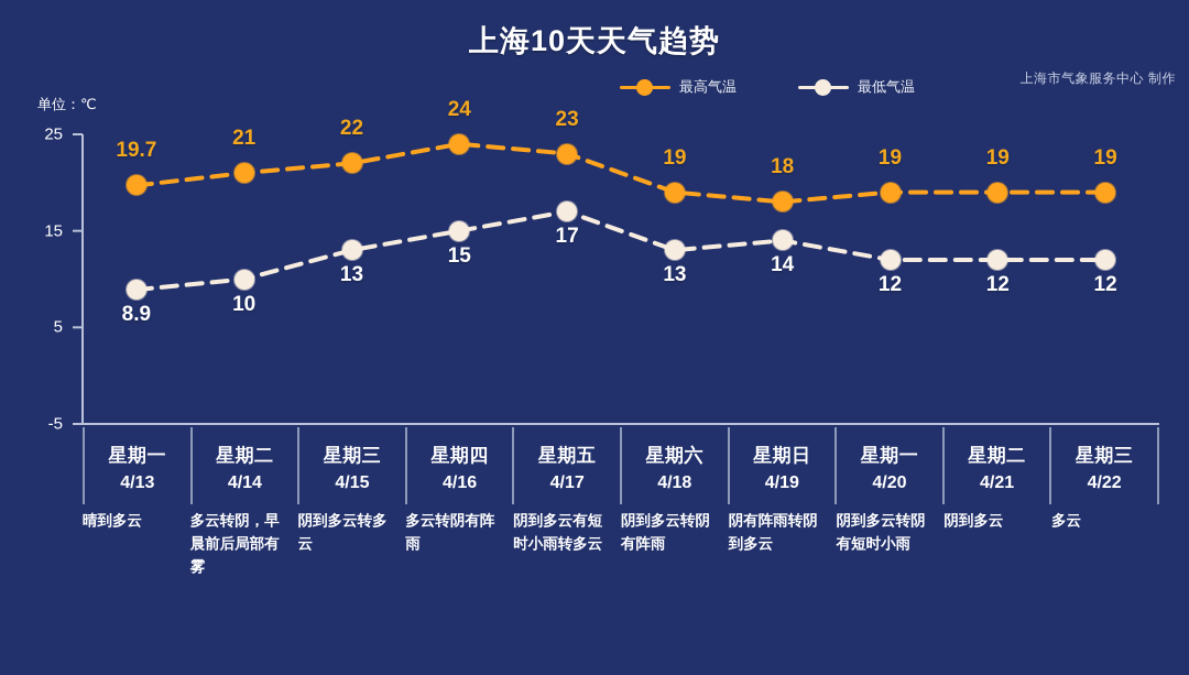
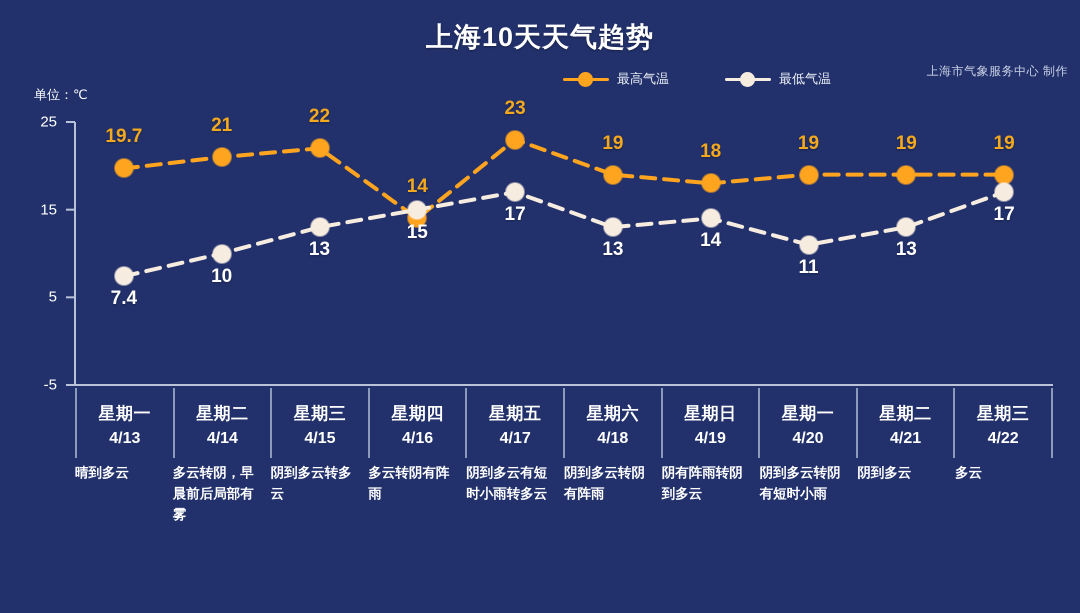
最低气温/4/13: 8.9 -> 7.4
最高气温/4/16: 24 -> 14
最低气温/4/20: 12 -> 11
最低气温/4/21: 12 -> 13
最低气温/4/22: 12 -> 17
